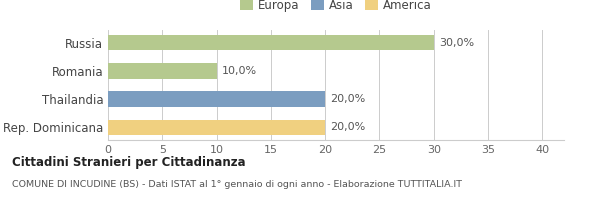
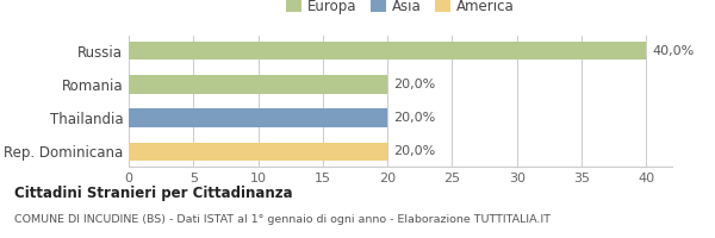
Russia: 30,0% -> 40,0%
Romania: 10,0% -> 20,0%
